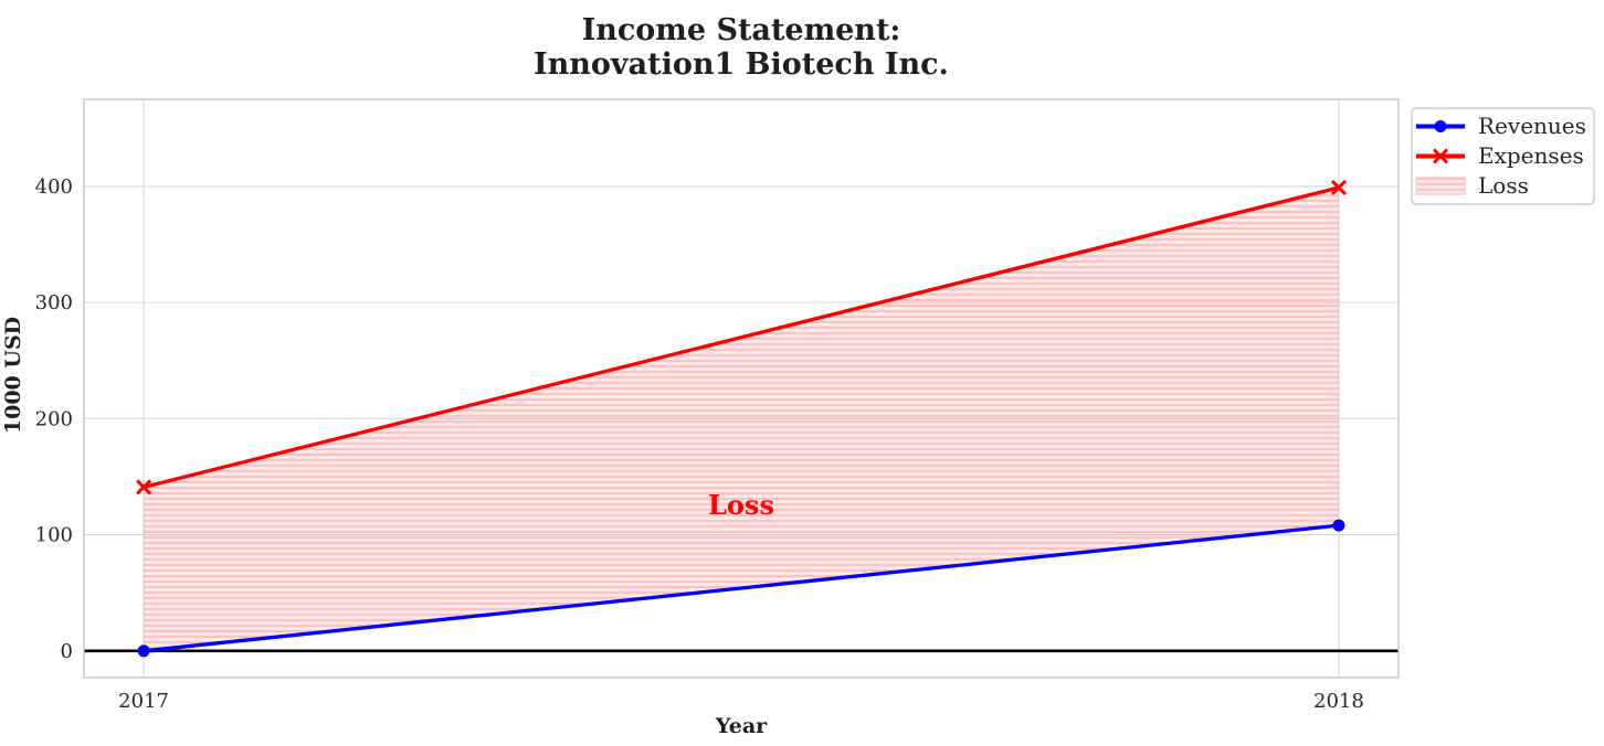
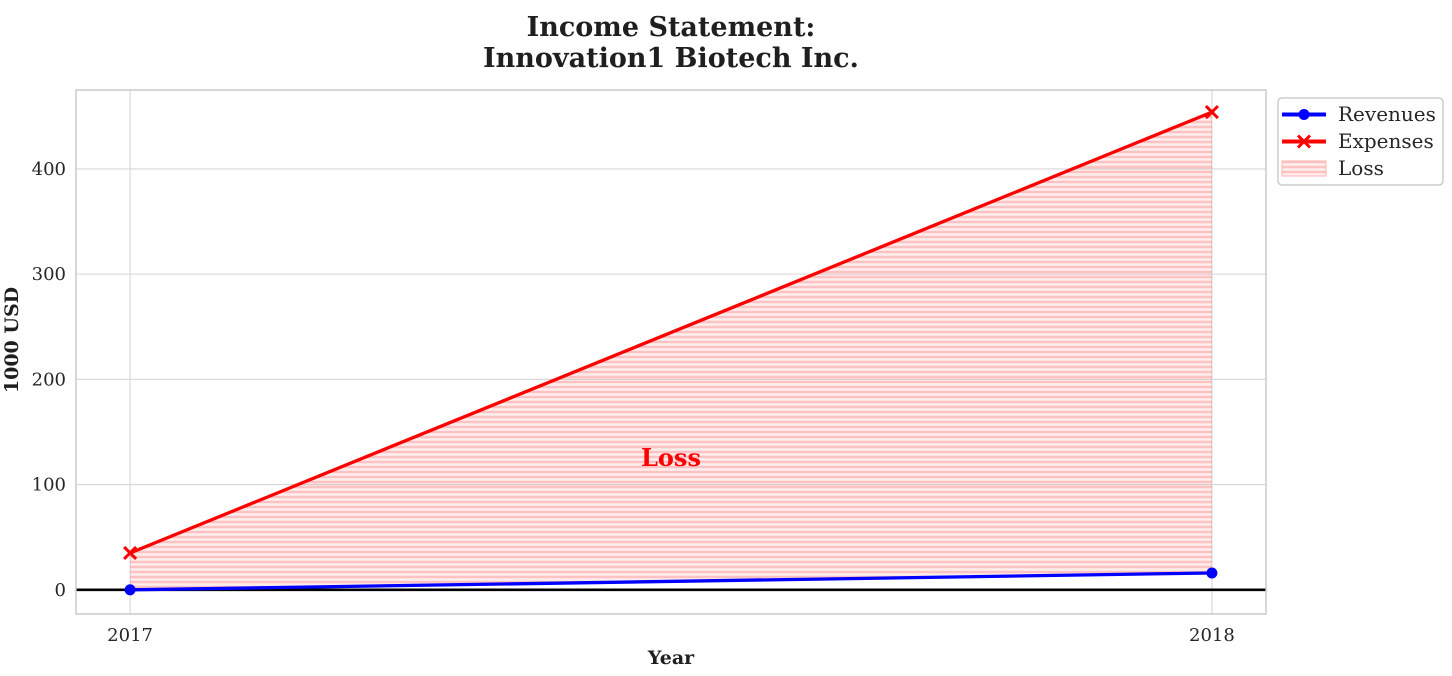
Expenses/2017: 141 -> 35
Revenues/2018: 108 -> 16
Expenses/2018: 399 -> 454
